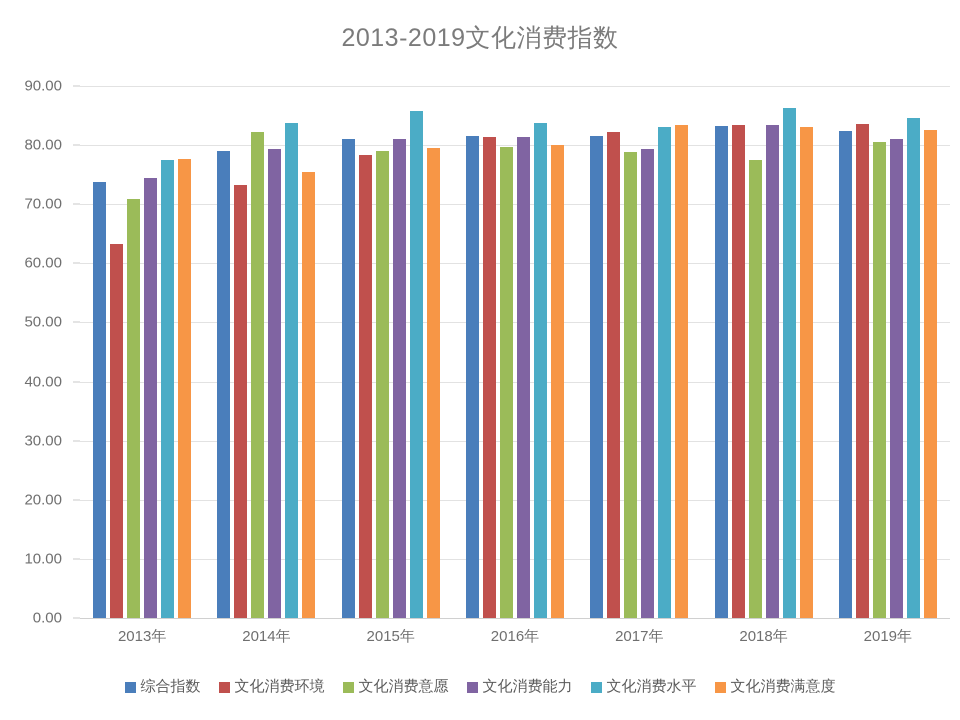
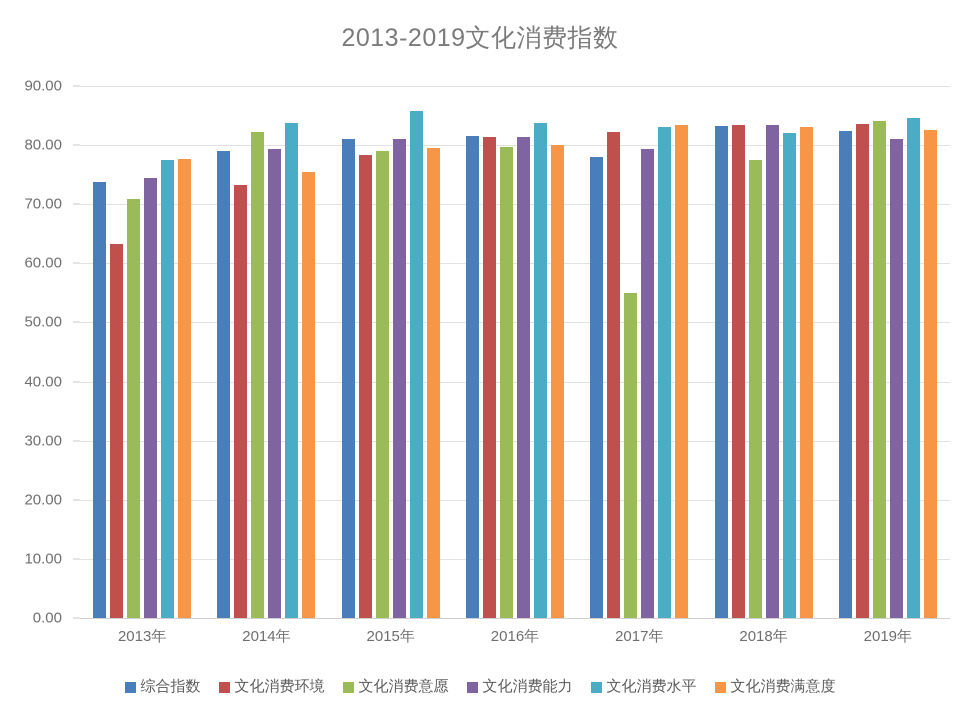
综合指数/2017年: 82 -> 78
文化消费意愿/2017年: 79 -> 55
文化消费水平/2018年: 86 -> 82
文化消费意愿/2019年: 80 -> 84
